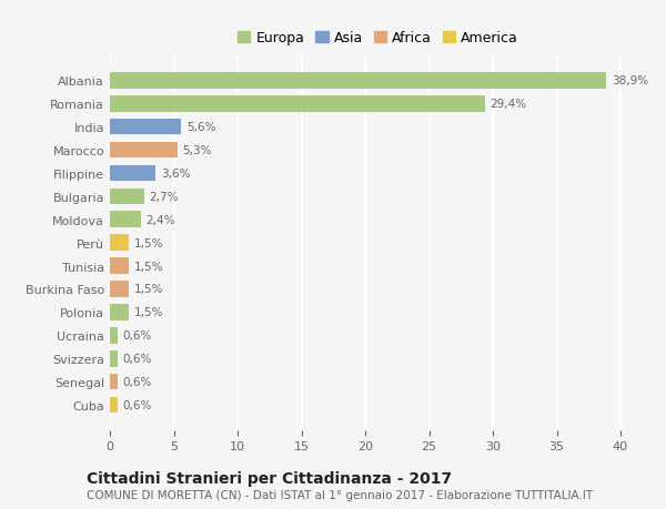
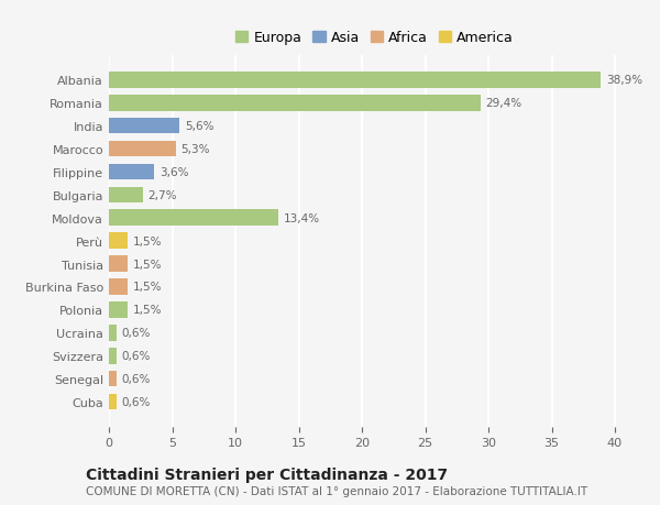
Moldova: 2,4% -> 13,4%
